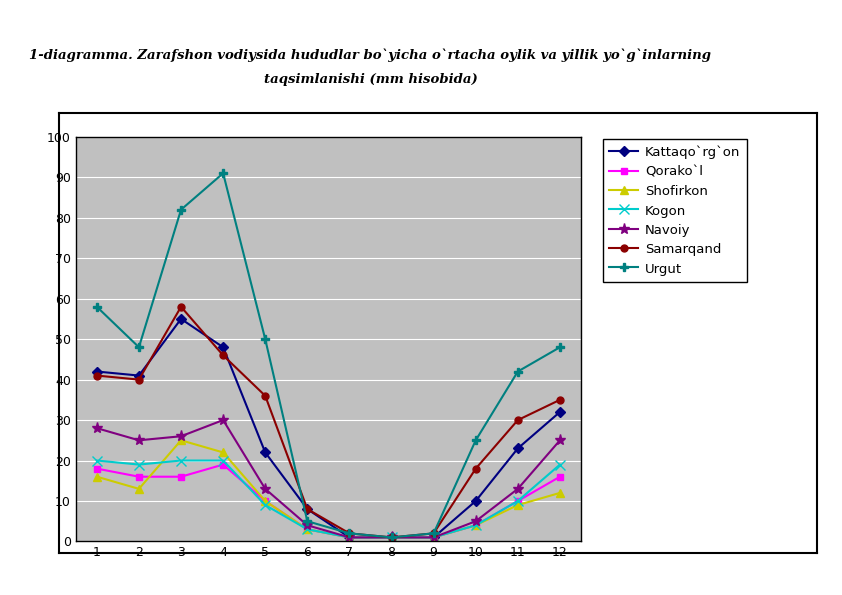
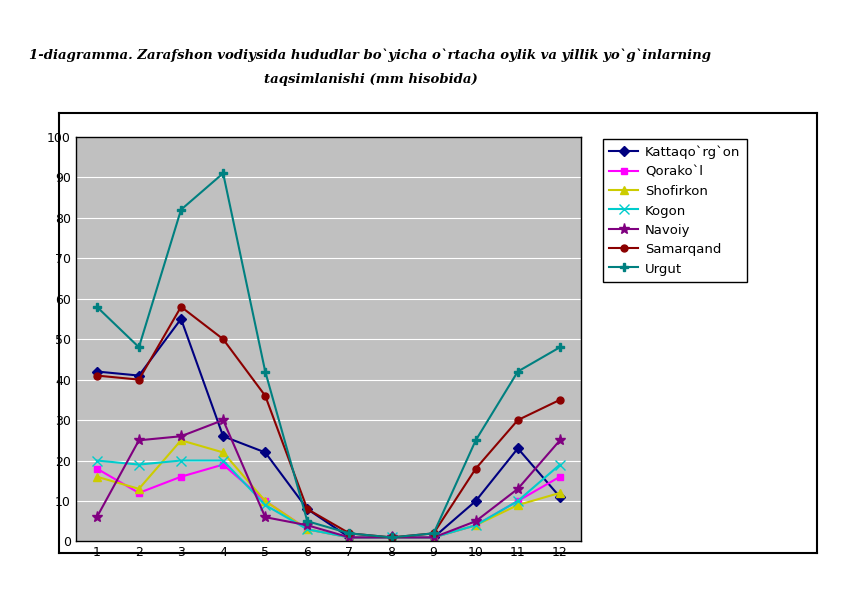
Navoiy/1: 28 -> 6
Qorako`l/2: 16 -> 12
Kattaqo`rg`on/4: 48 -> 26
Samarqand/4: 46 -> 50
Navoiy/5: 13 -> 6
Urgut/5: 50 -> 42
Kattaqo`rg`on/12: 32 -> 11
